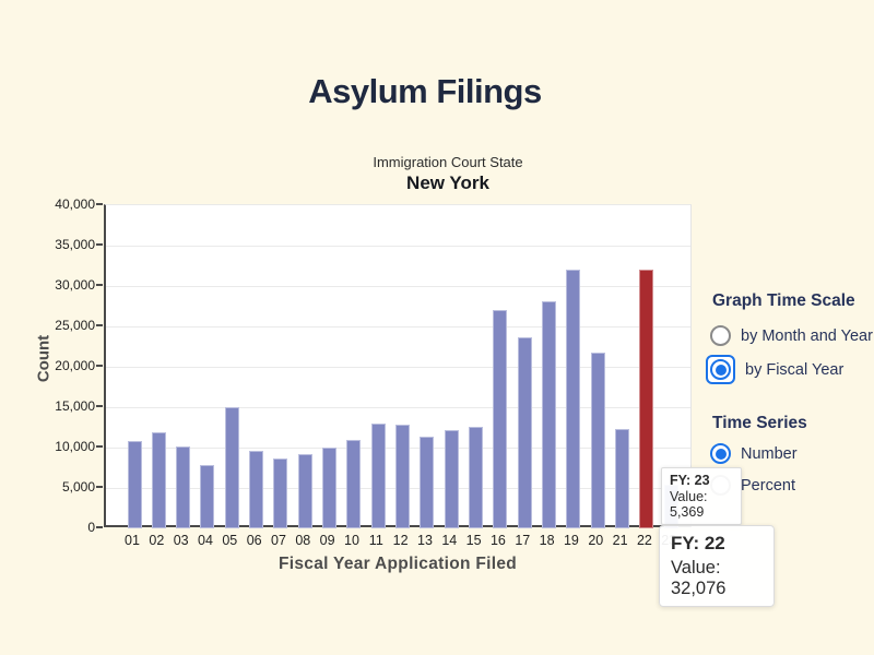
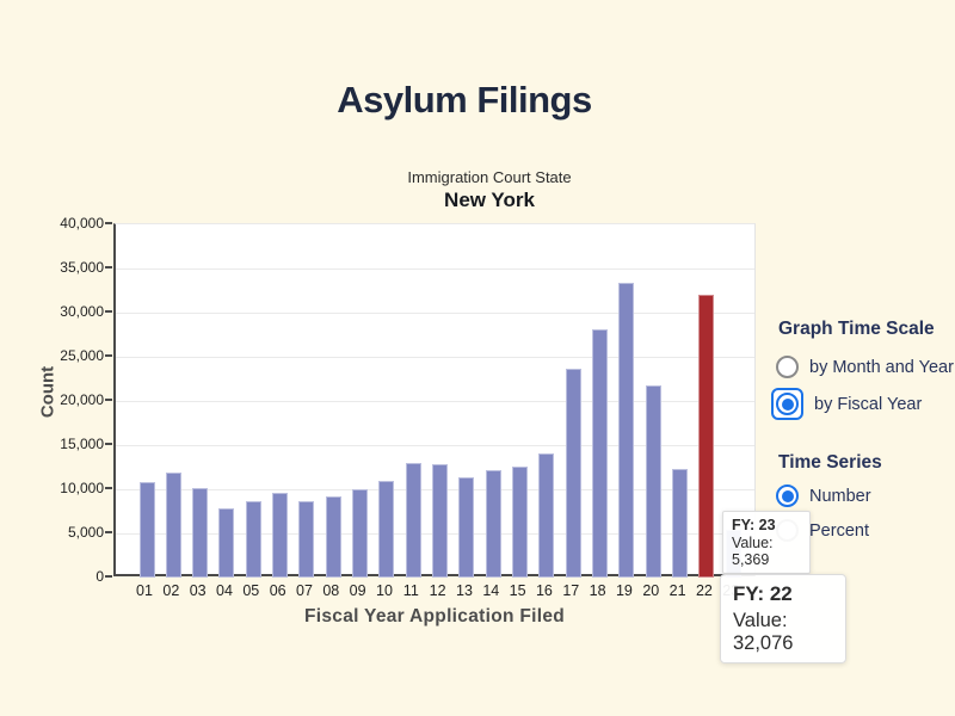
05: 15000 -> 9000
16: 27000 -> 14000
19: 32000 -> 33000
